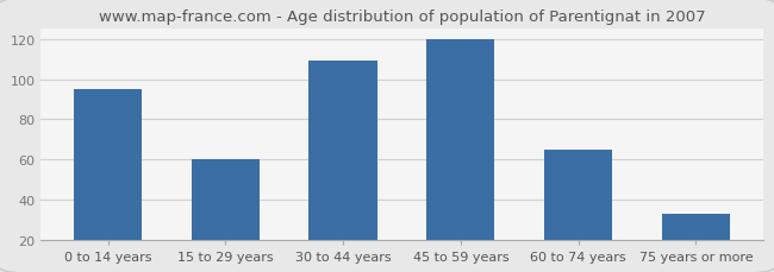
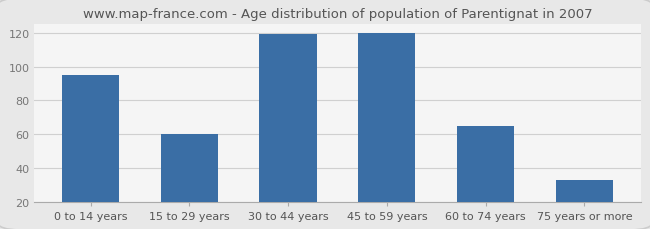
30 to 44 years: 109 -> 119
